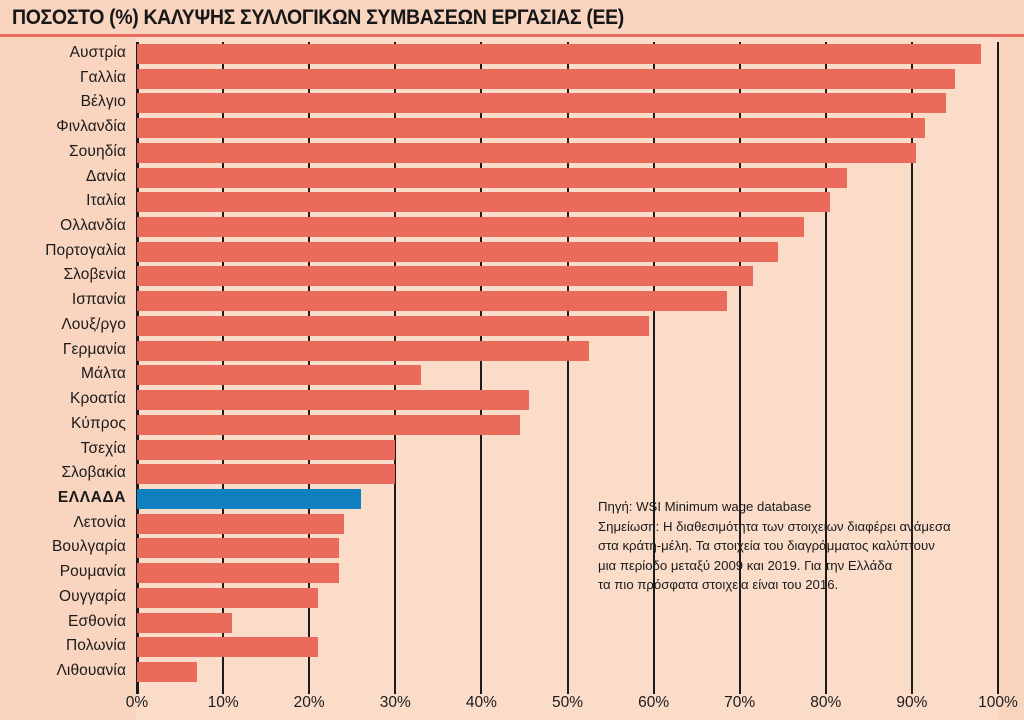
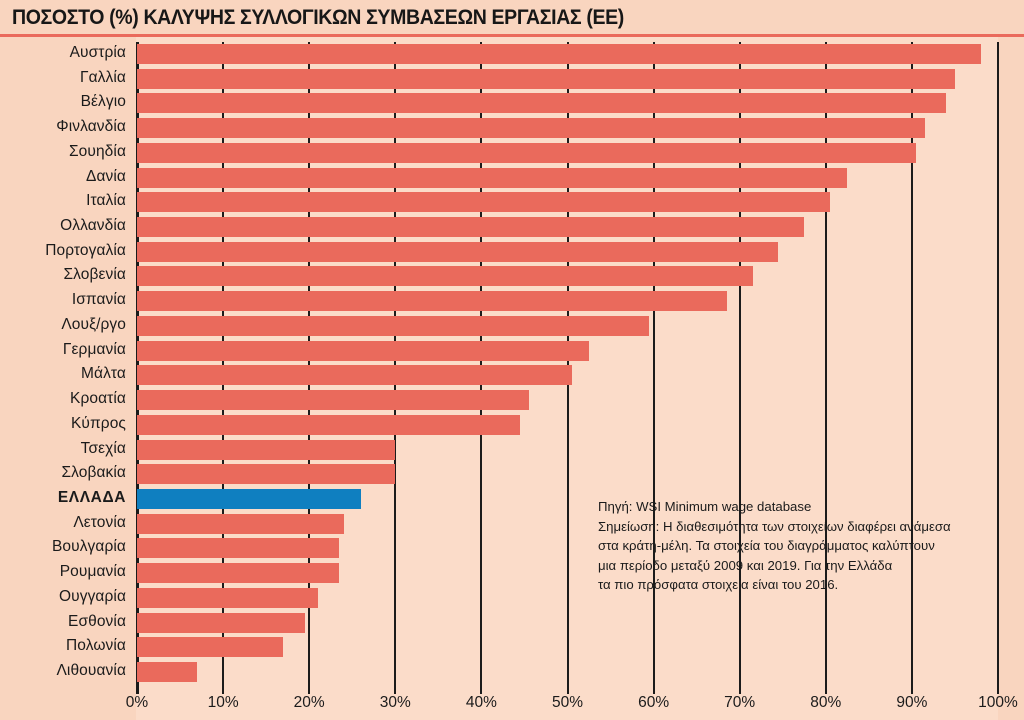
Μάλτα: 33% -> 50%
Εσθονία: 11% -> 20%
Πολωνία: 21% -> 17%
